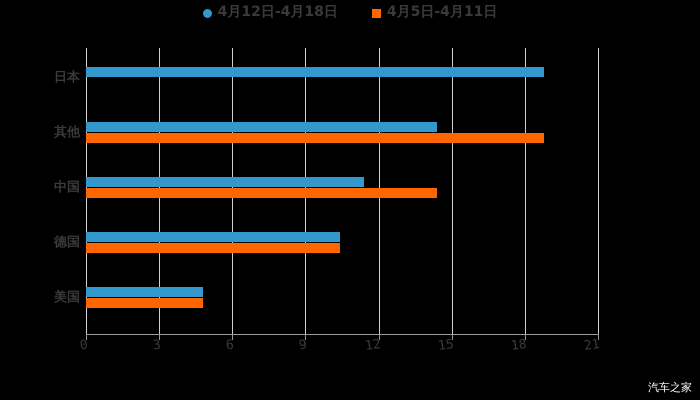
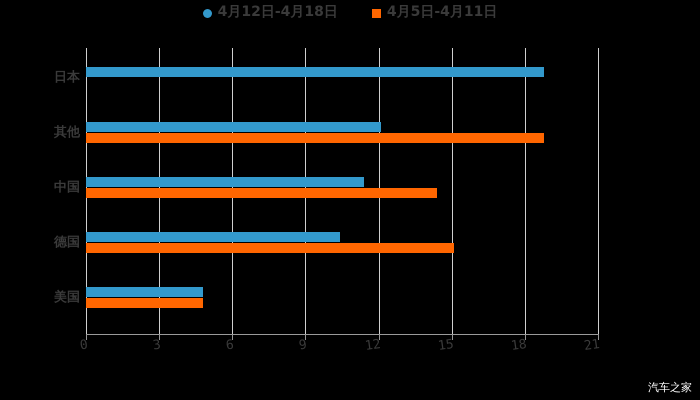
4月12日-4月18日/其他: 14.4 -> 12.1
4月5日-4月11日/德国: 10.4 -> 15.1
